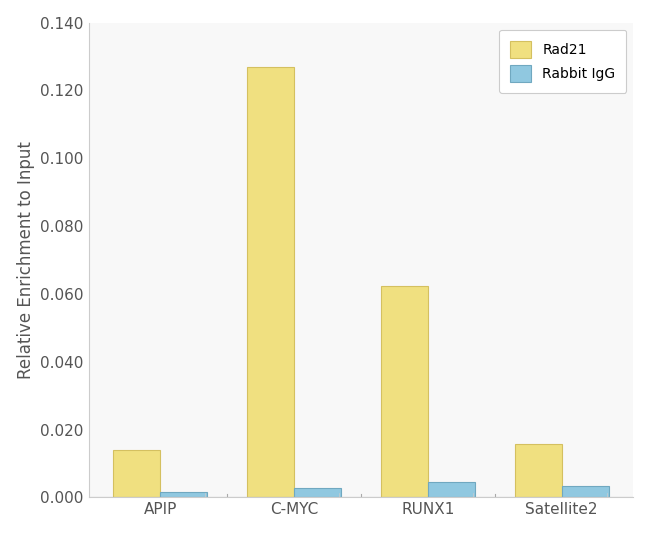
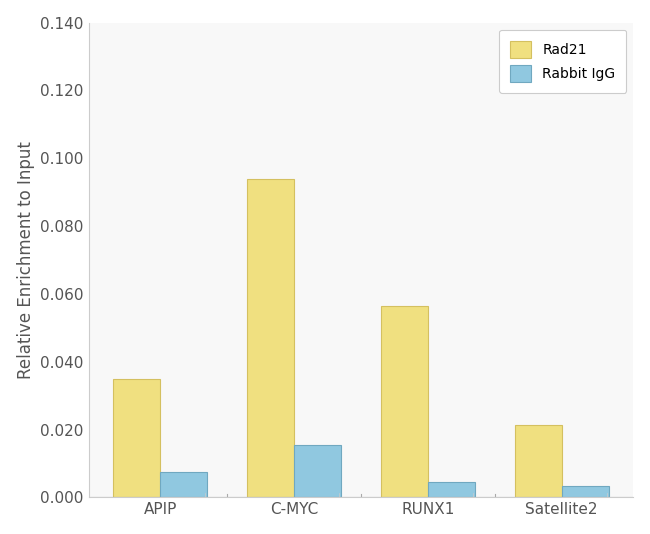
Rad21/APIP: 0.0140 -> 0.0350
Rabbit IgG/APIP: 0.0017 -> 0.0075
Rad21/C-MYC: 0.1270 -> 0.0940
Rabbit IgG/C-MYC: 0.0027 -> 0.0155
Rad21/RUNX1: 0.0625 -> 0.0565
Rad21/Satellite2: 0.0158 -> 0.0215
